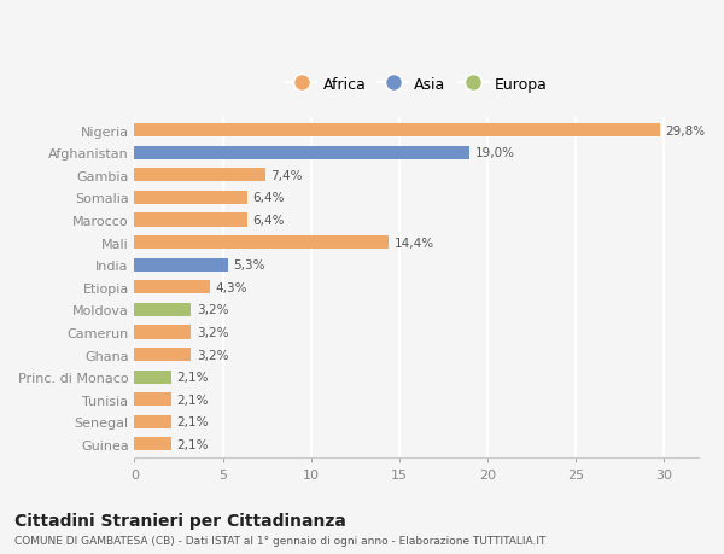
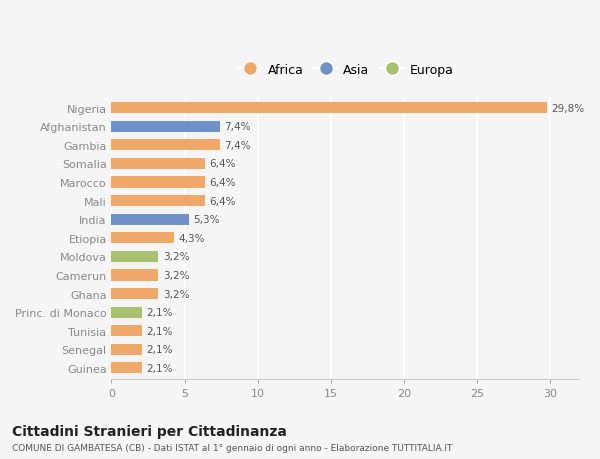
Afghanistan: 19,0% -> 7,4%
Mali: 14,4% -> 6,4%
